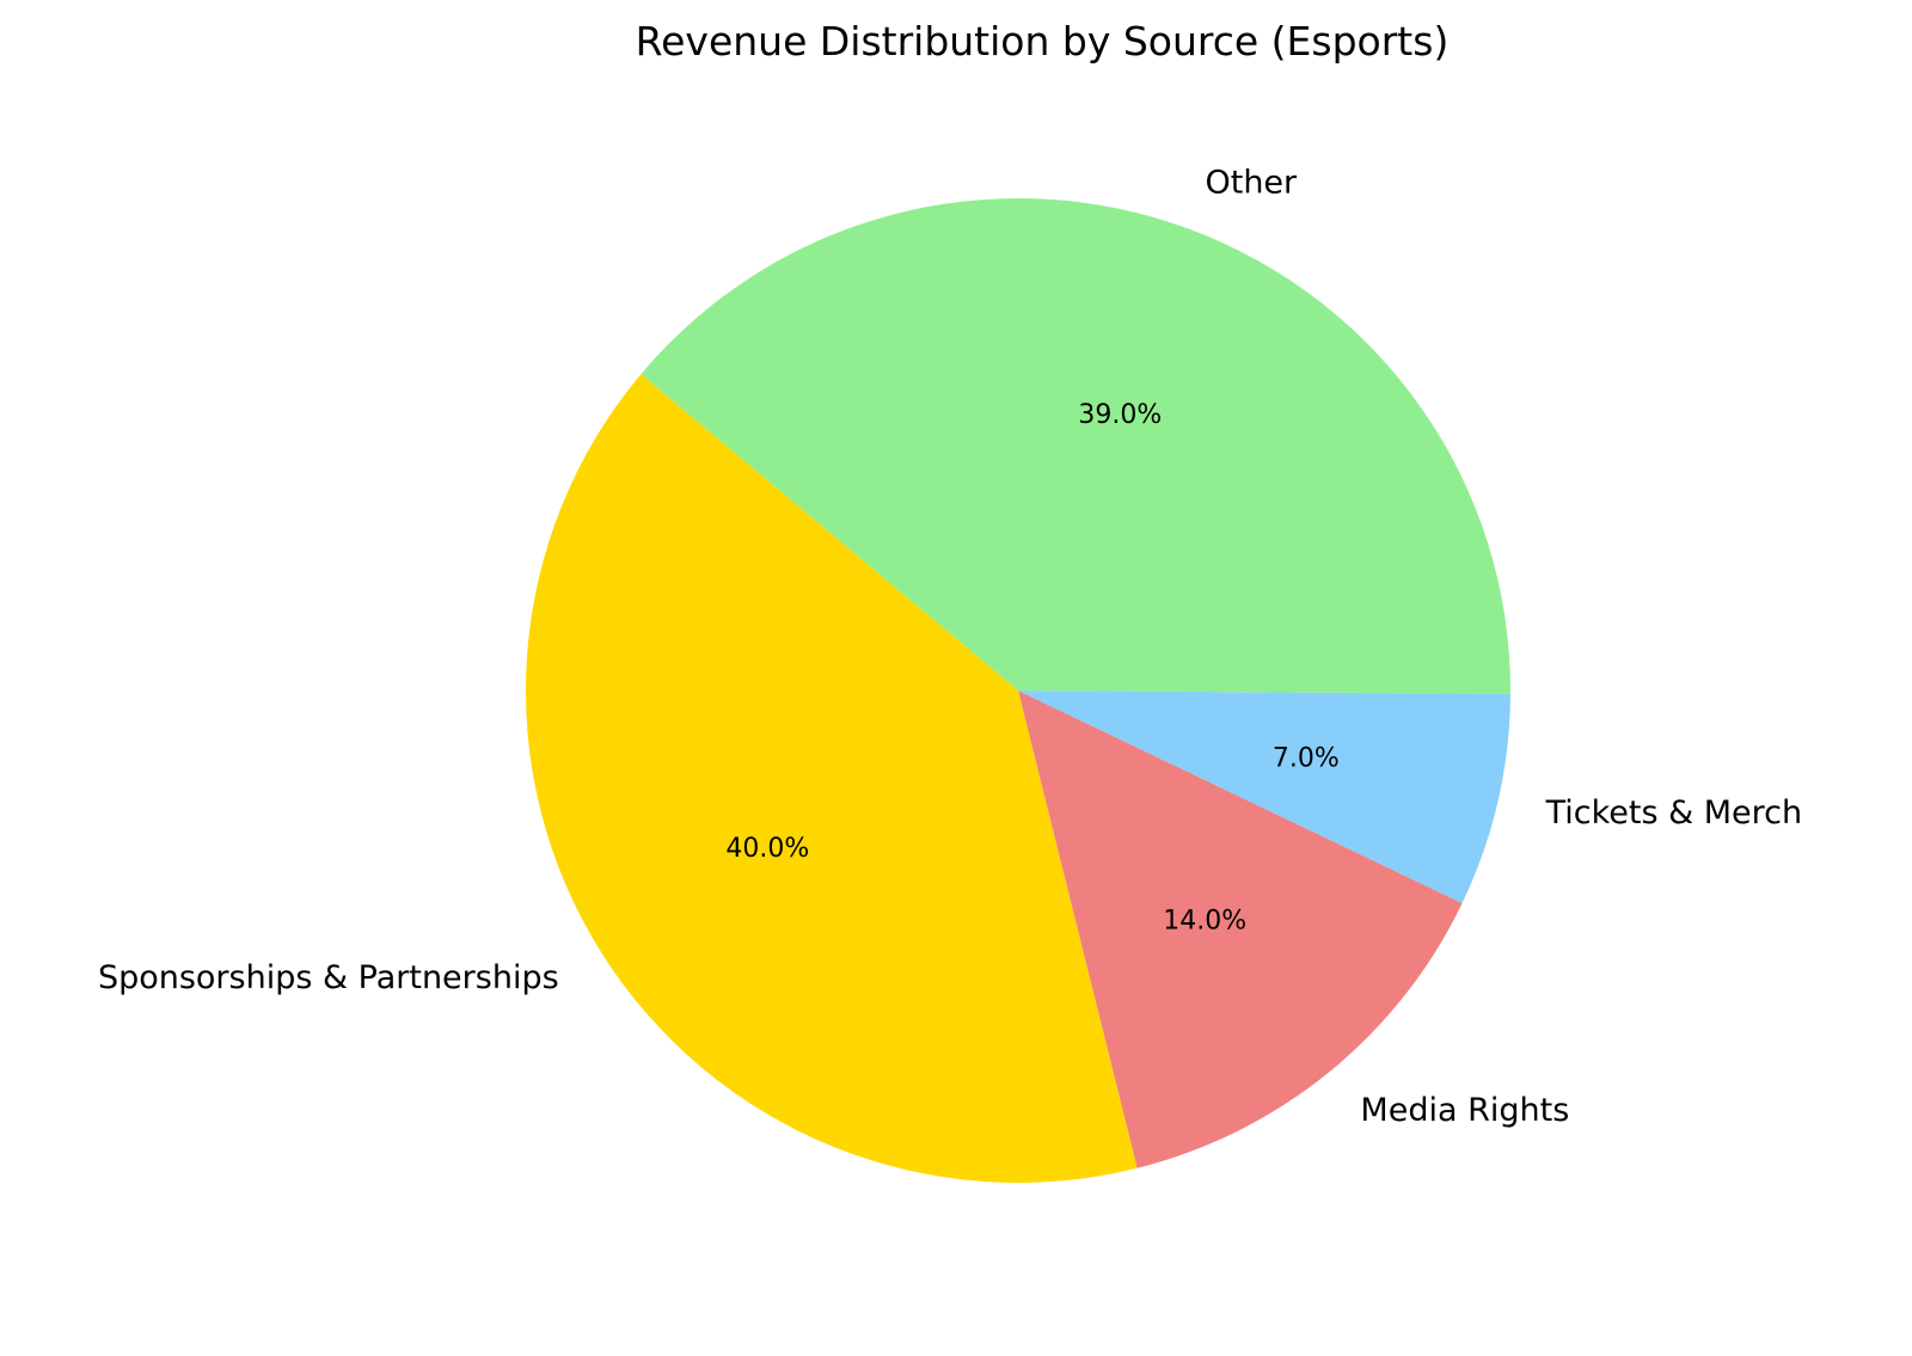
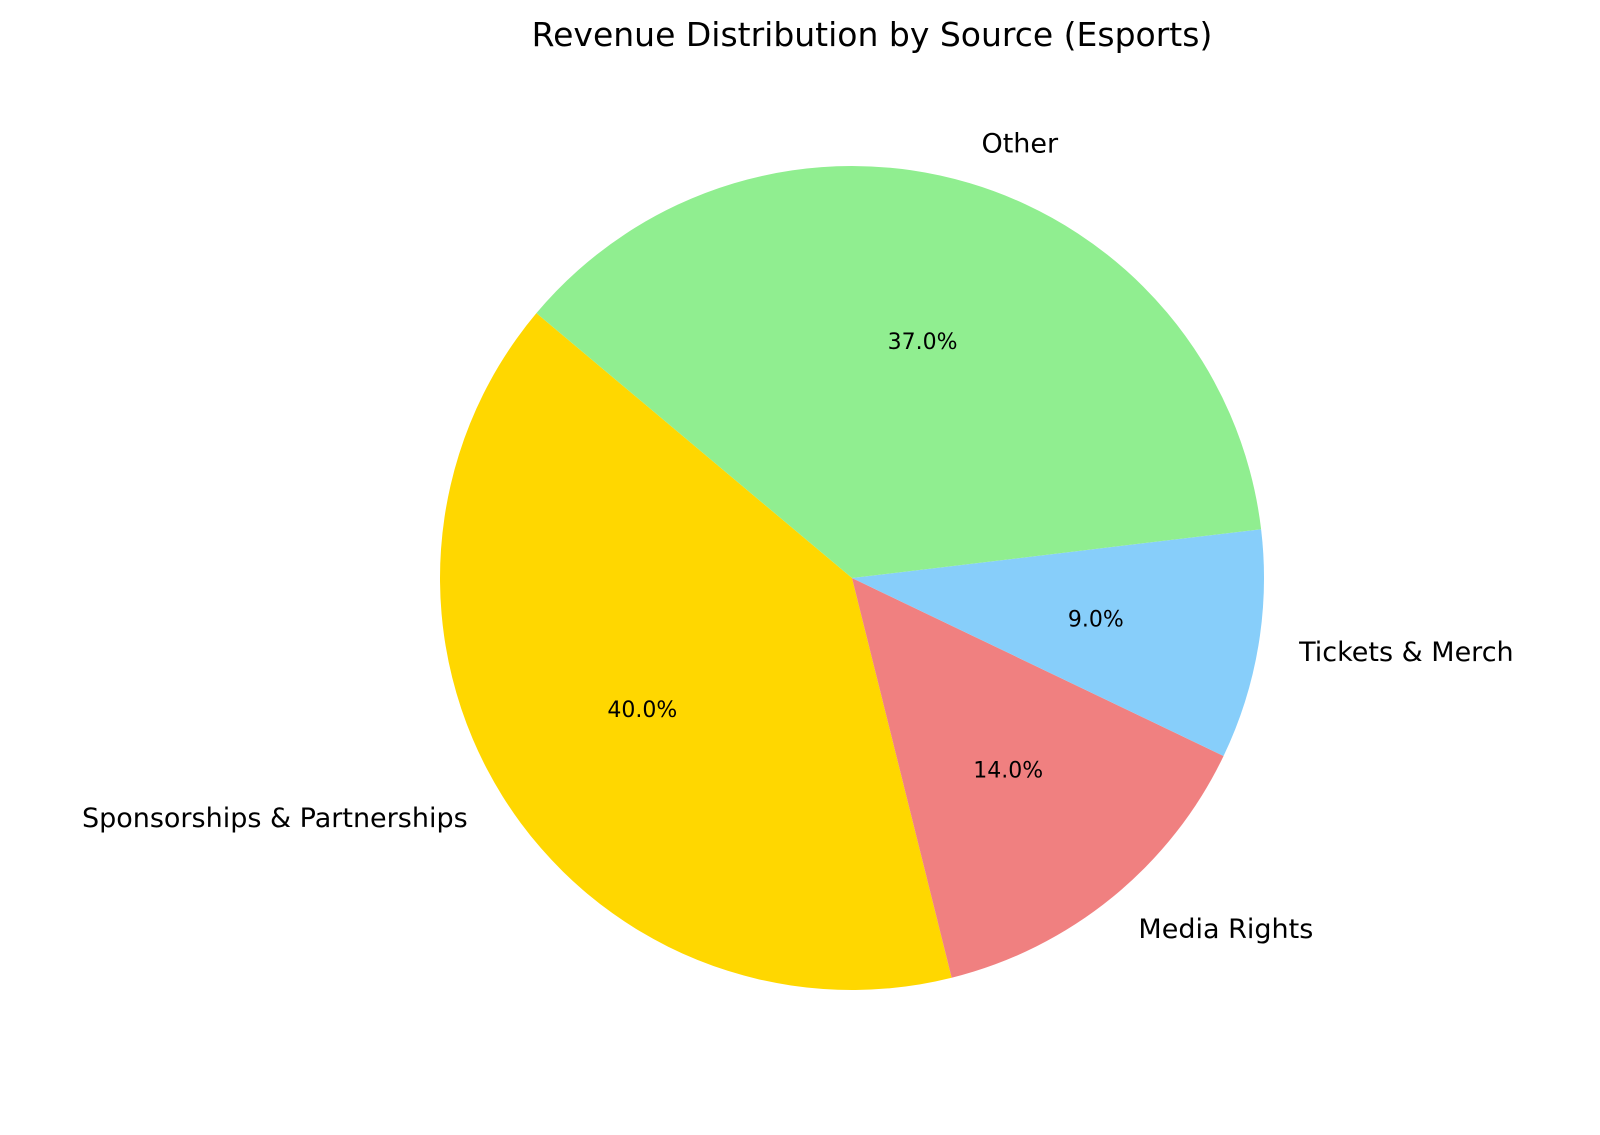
Tickets & Merch: 7.0% -> 9.0%
Other: 39.0% -> 37.0%
